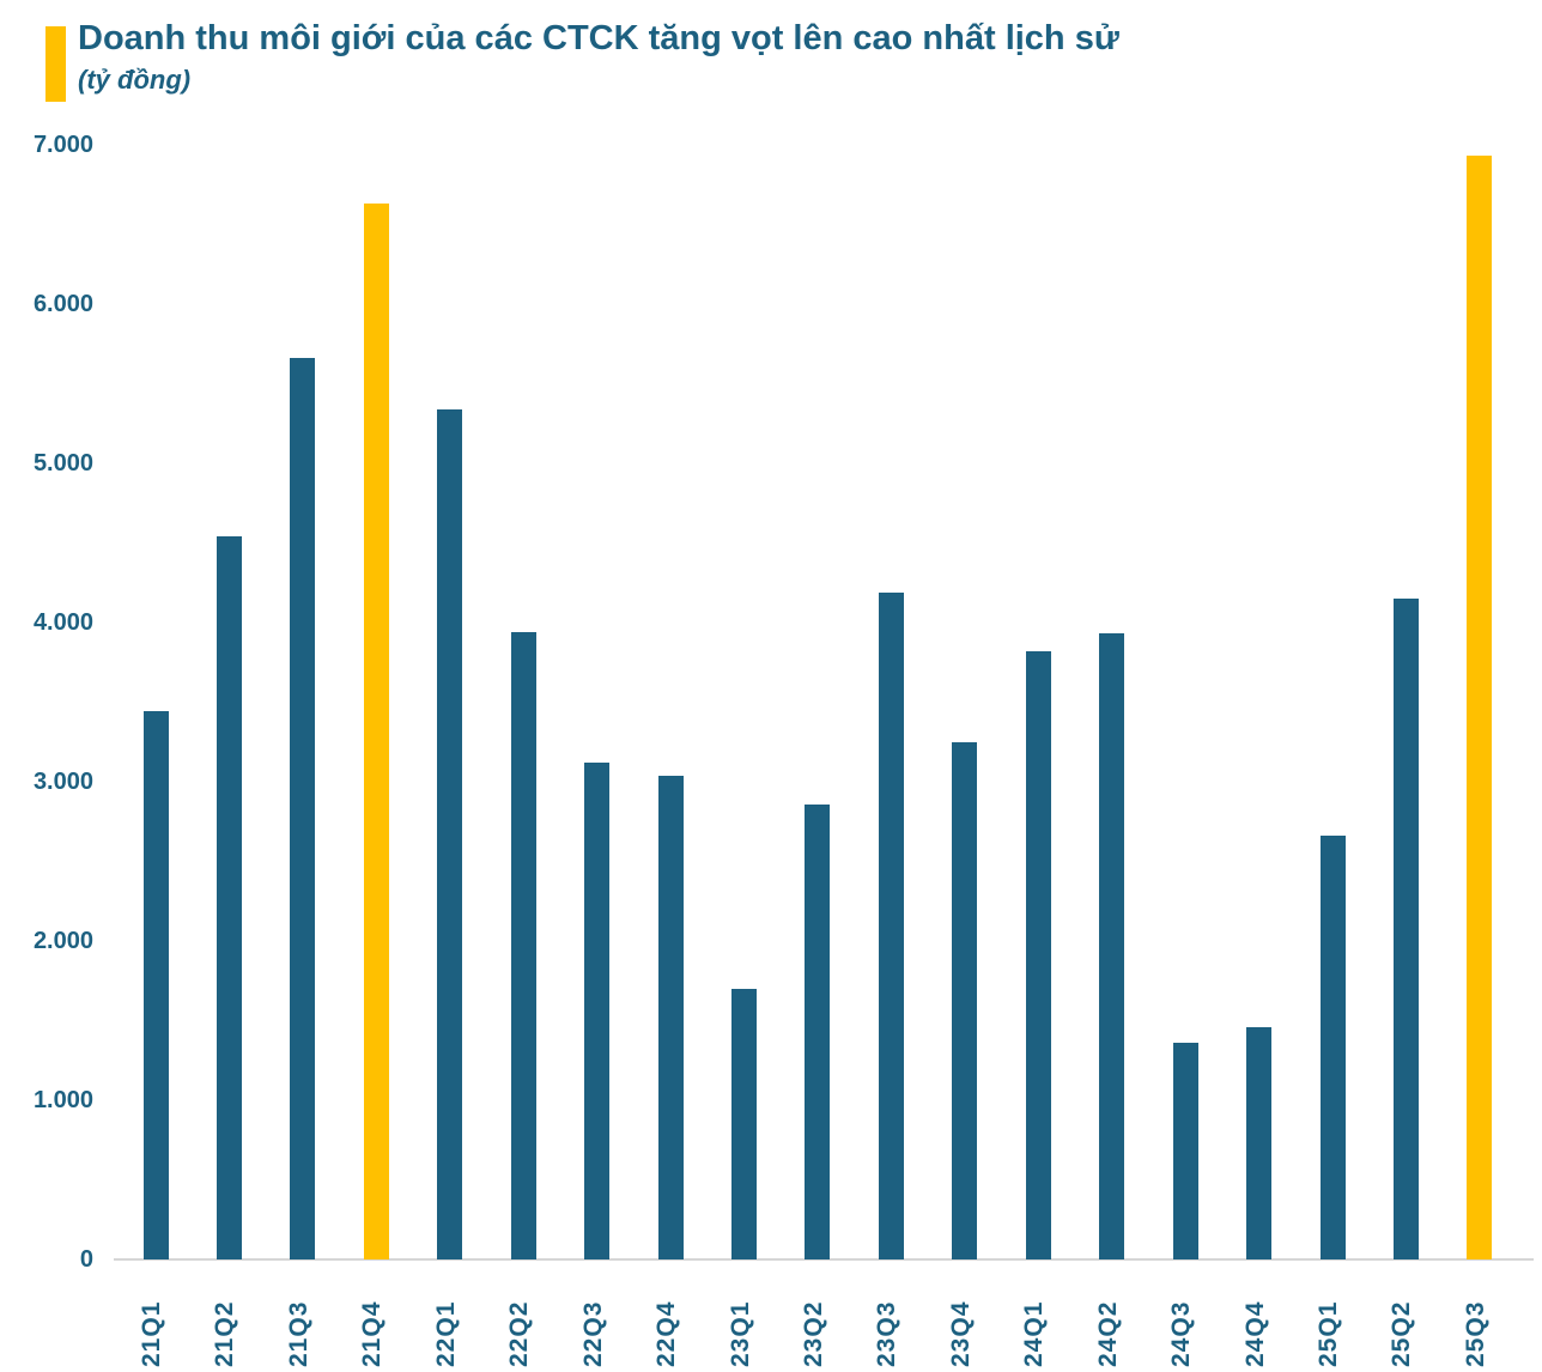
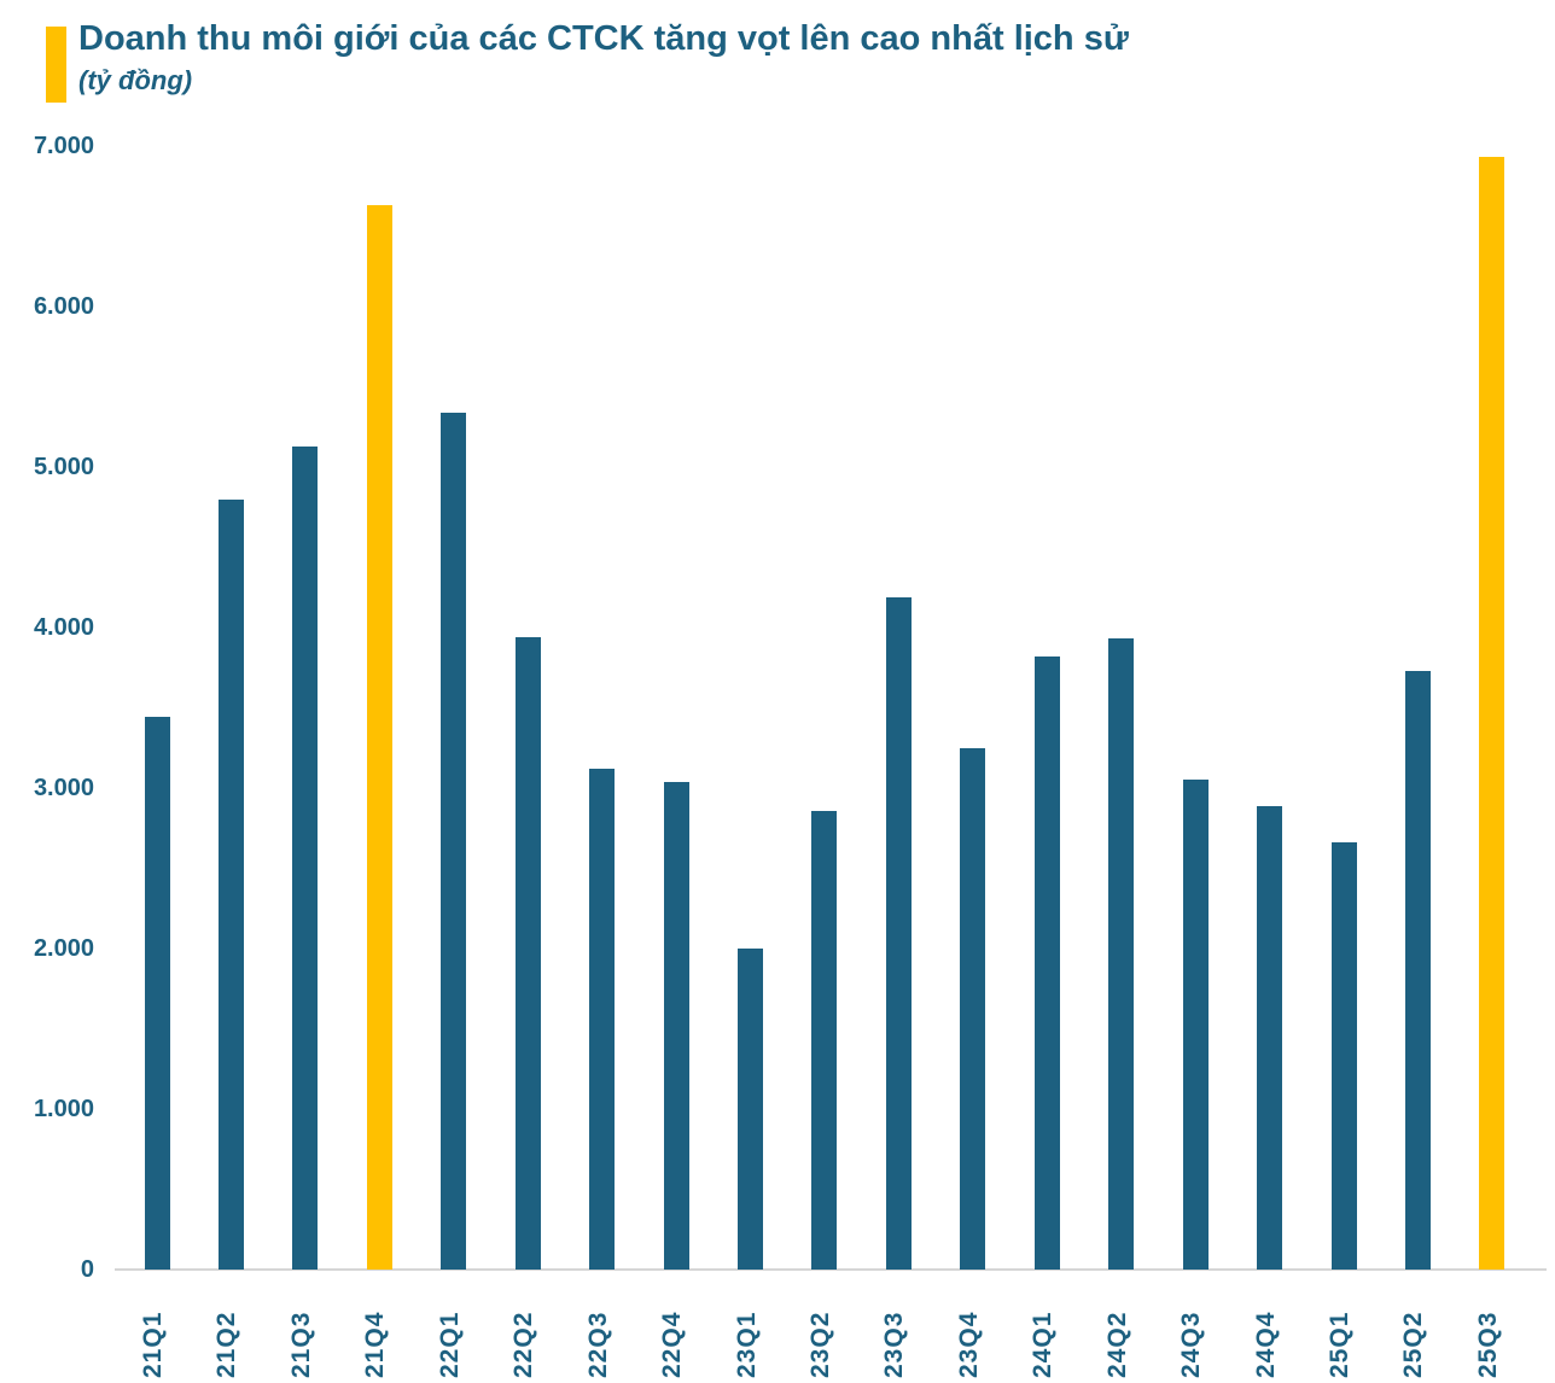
21Q2: 4540 -> 4800
21Q3: 5660 -> 5130
23Q1: 1700 -> 2000
24Q3: 1360 -> 3050
24Q4: 1460 -> 2890
25Q2: 4150 -> 3730
